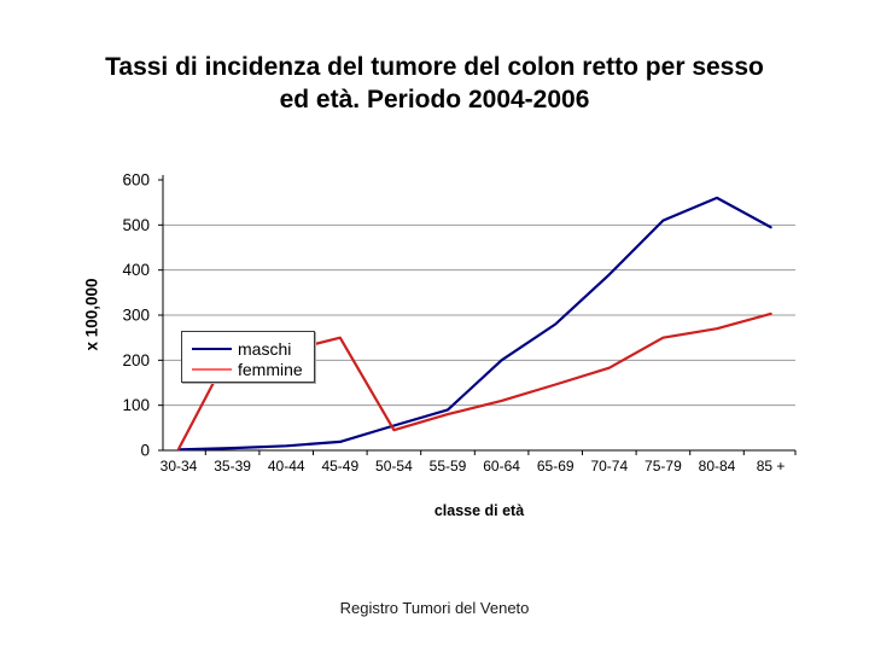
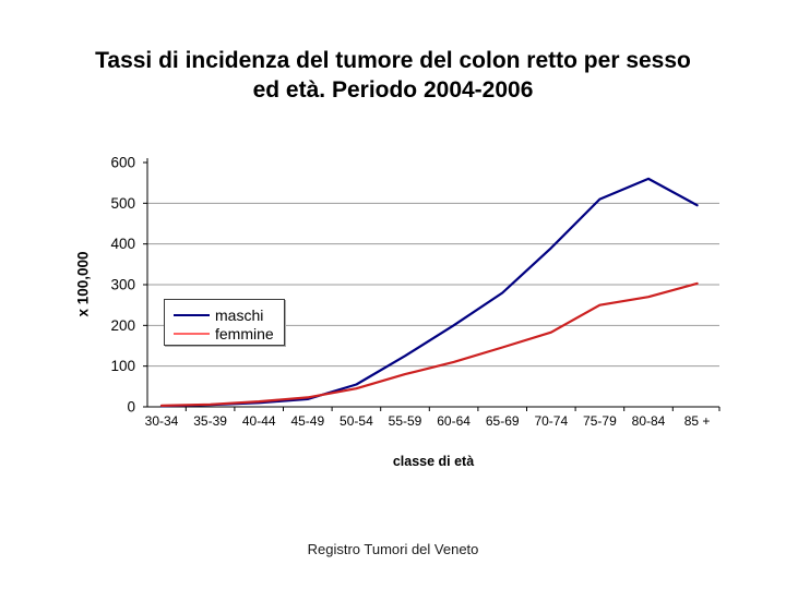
femmine/35-39: 230 -> 10
femmine/40-44: 220 -> 10
femmine/45-49: 250 -> 20
maschi/55-59: 90 -> 120
